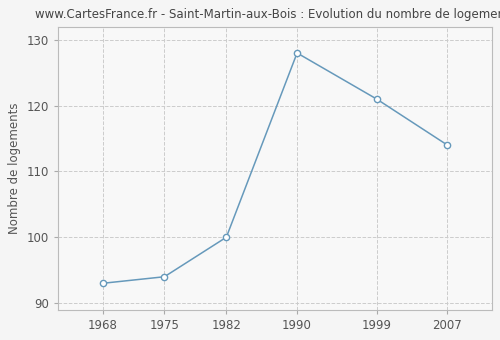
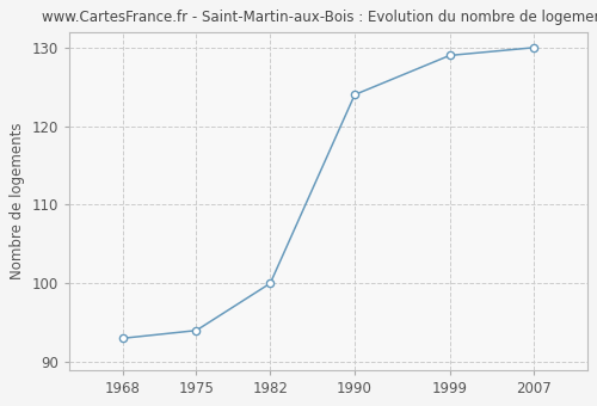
1990: 128 -> 124
1999: 121 -> 129
2007: 114 -> 130
